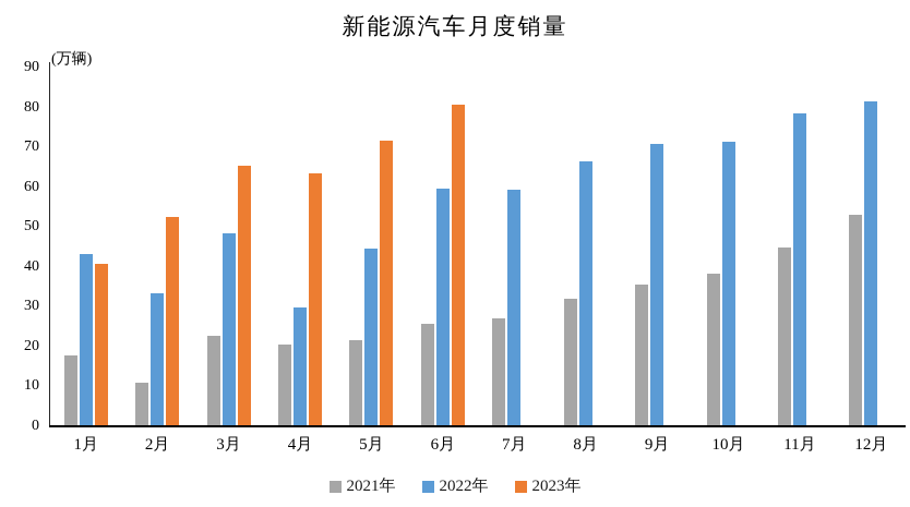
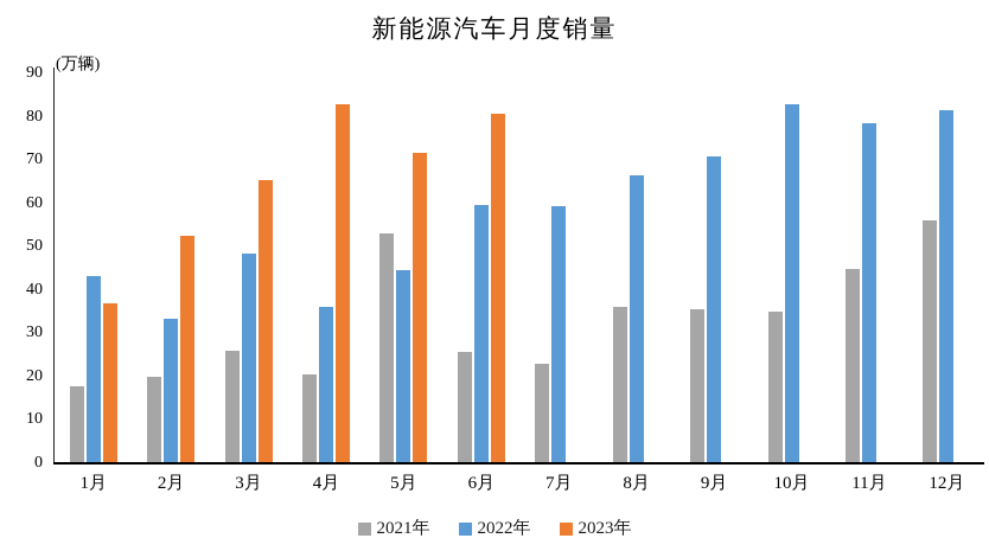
2023年/1月: 41 -> 37
2021年/2月: 11 -> 20
2021年/3月: 23 -> 26
2022年/4月: 30 -> 36
2023年/4月: 64 -> 83
2021年/5月: 22 -> 53
2021年/7月: 27 -> 23
2021年/8月: 32 -> 36
2021年/10月: 38 -> 35
2022年/10月: 71 -> 83
2021年/12月: 53 -> 56
